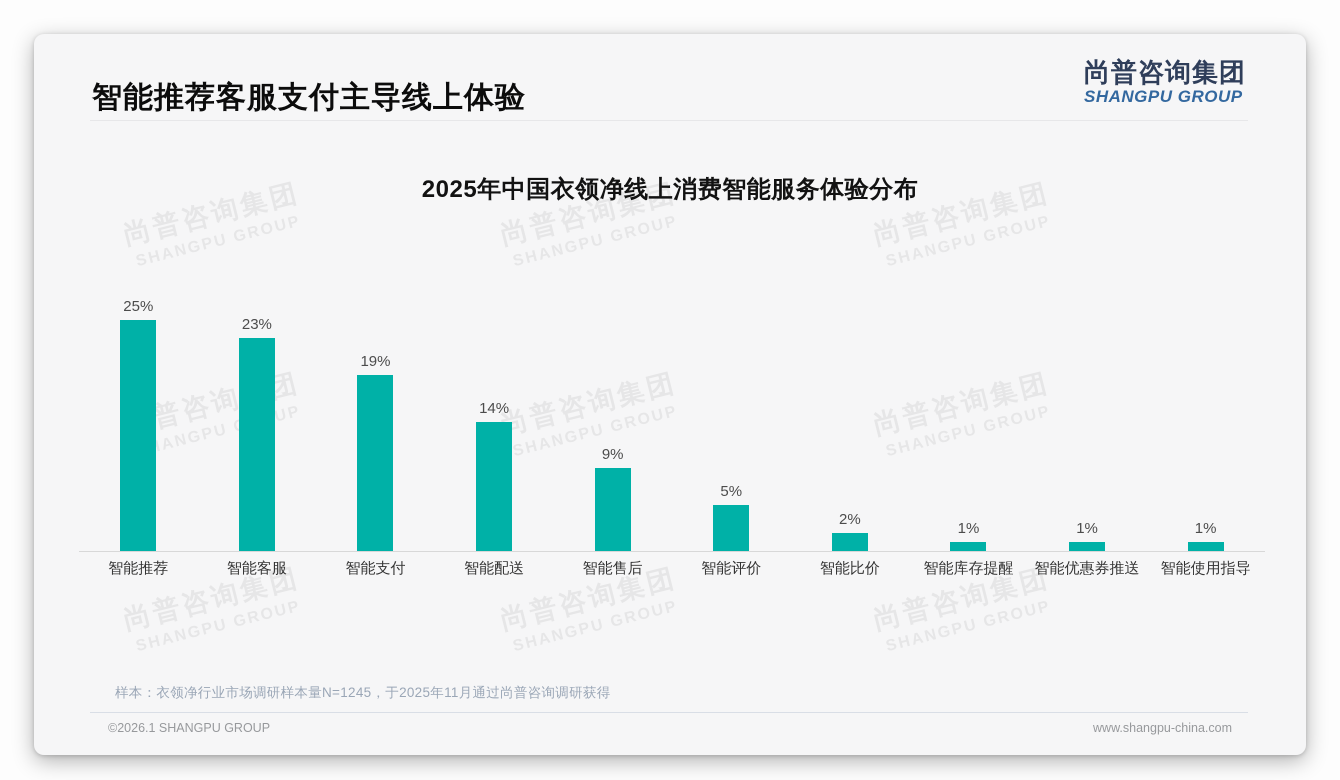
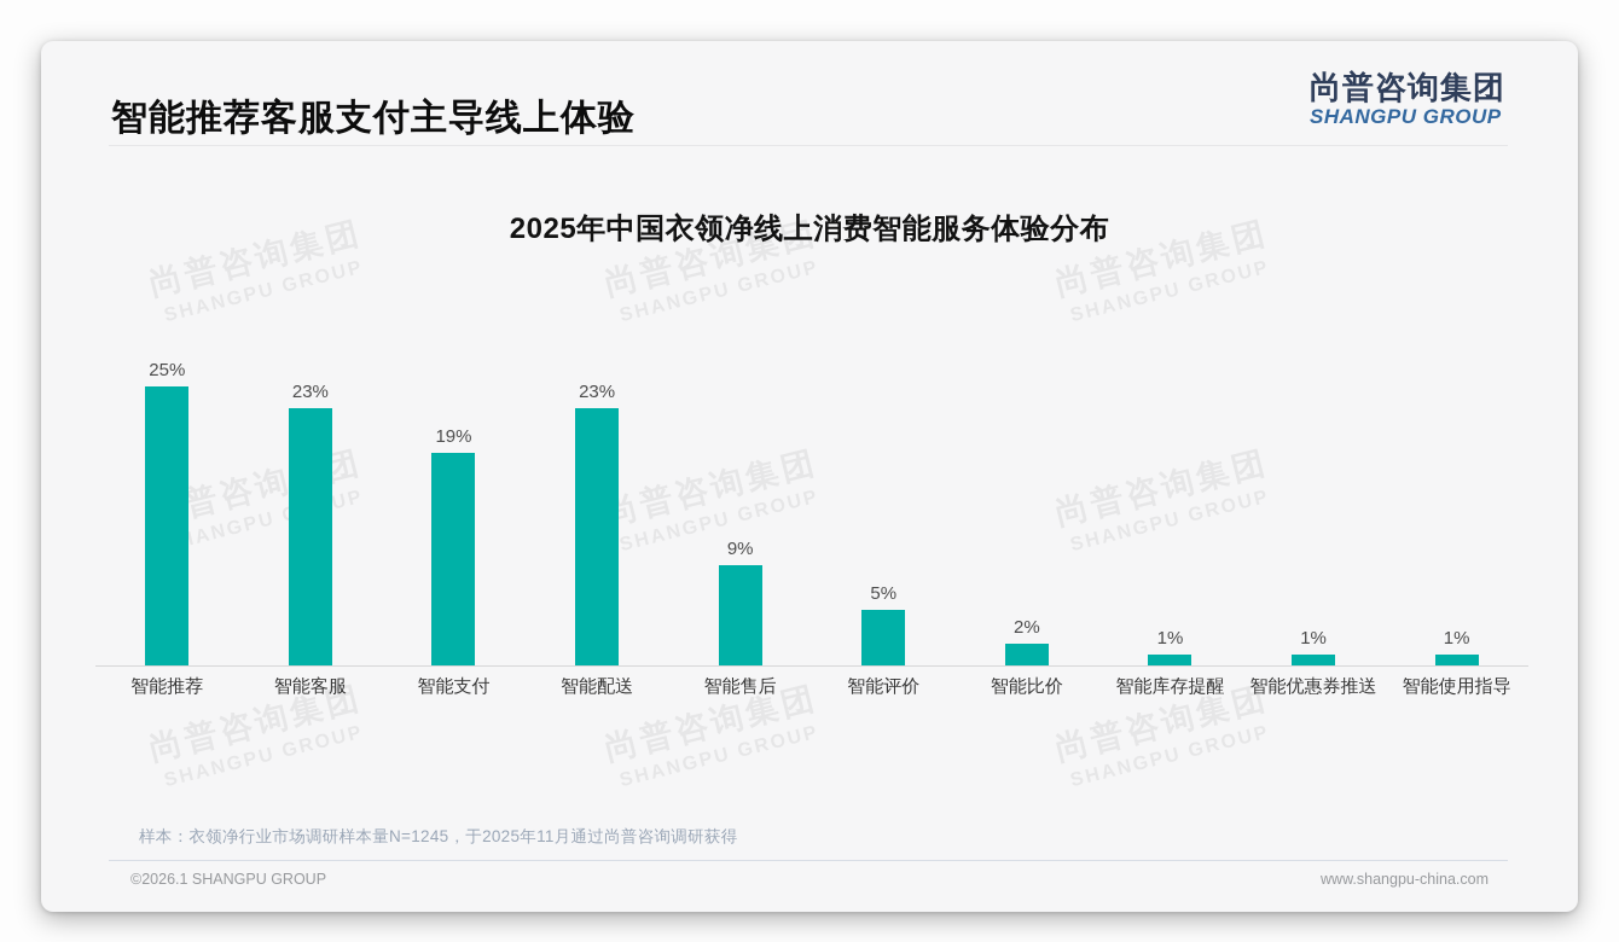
智能配送: 14% -> 23%
